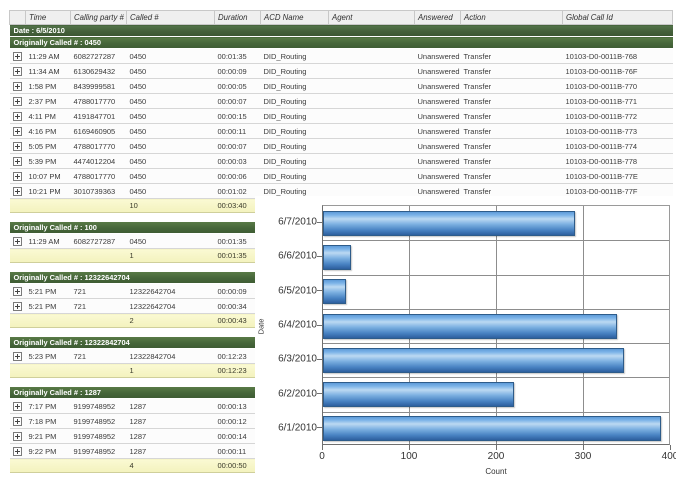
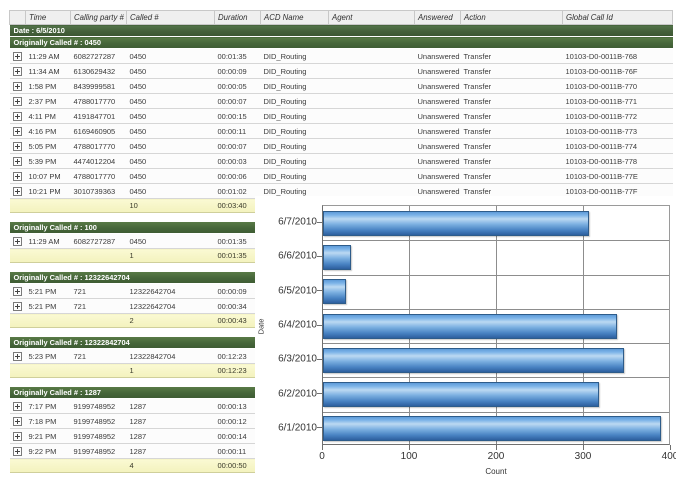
6/7/2010: 290 -> 310
6/2/2010: 220 -> 320
